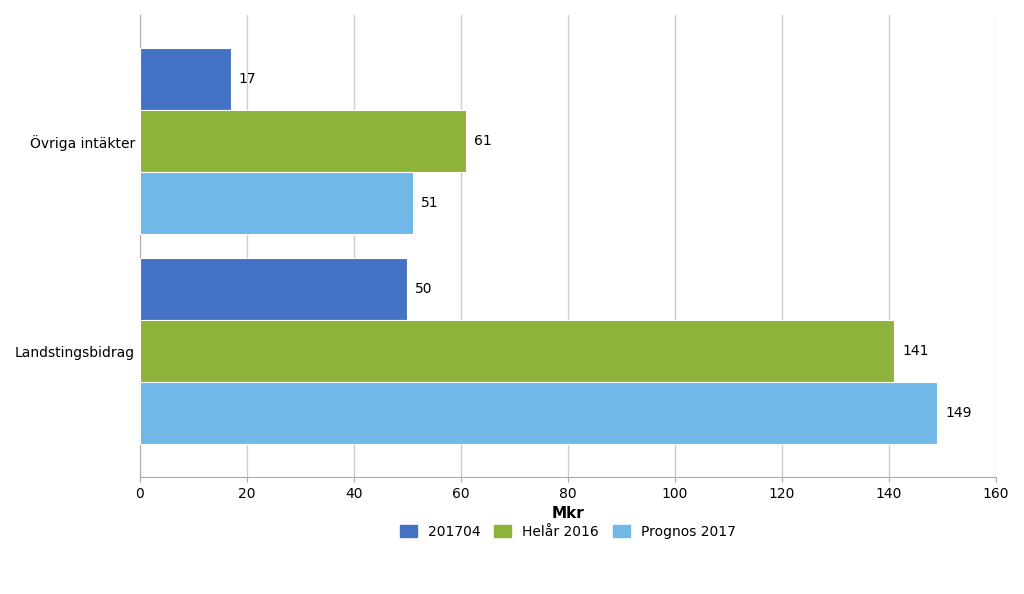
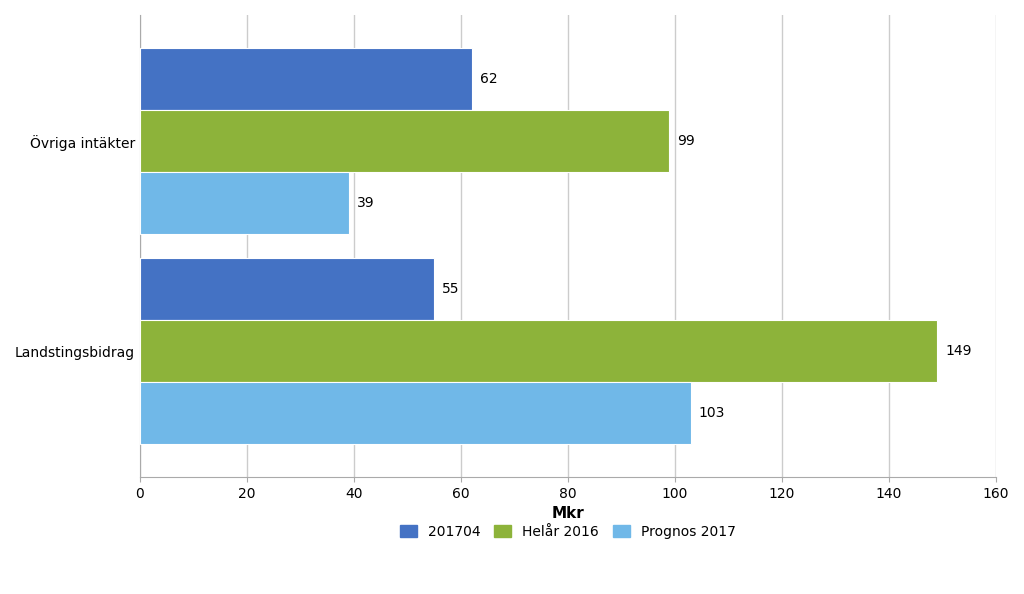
201704/Övriga intäkter: 17 -> 62
Helår 2016/Övriga intäkter: 61 -> 99
Prognos 2017/Övriga intäkter: 51 -> 39
201704/Landstingsbidrag: 50 -> 55
Helår 2016/Landstingsbidrag: 141 -> 149
Prognos 2017/Landstingsbidrag: 149 -> 103
